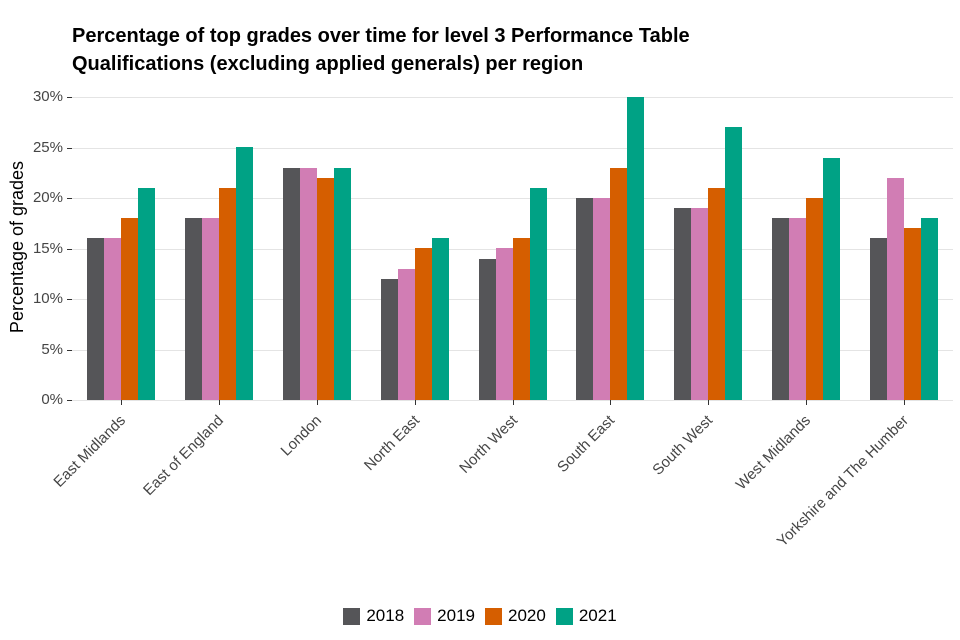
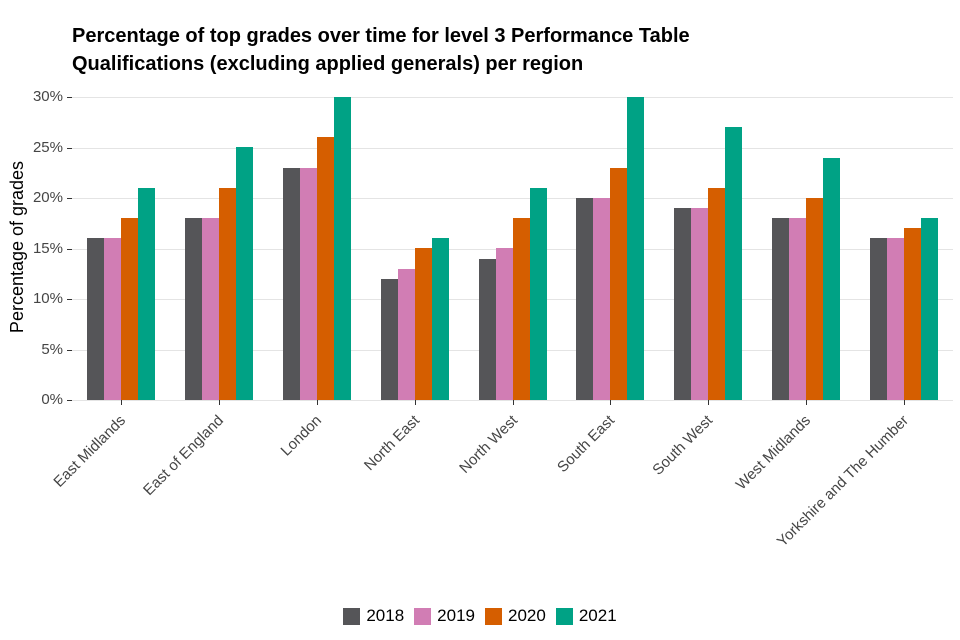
2020/London: 22% -> 26%
2021/London: 23% -> 30%
2020/North West: 16% -> 18%
2019/Yorkshire and The Humber: 22% -> 16%
